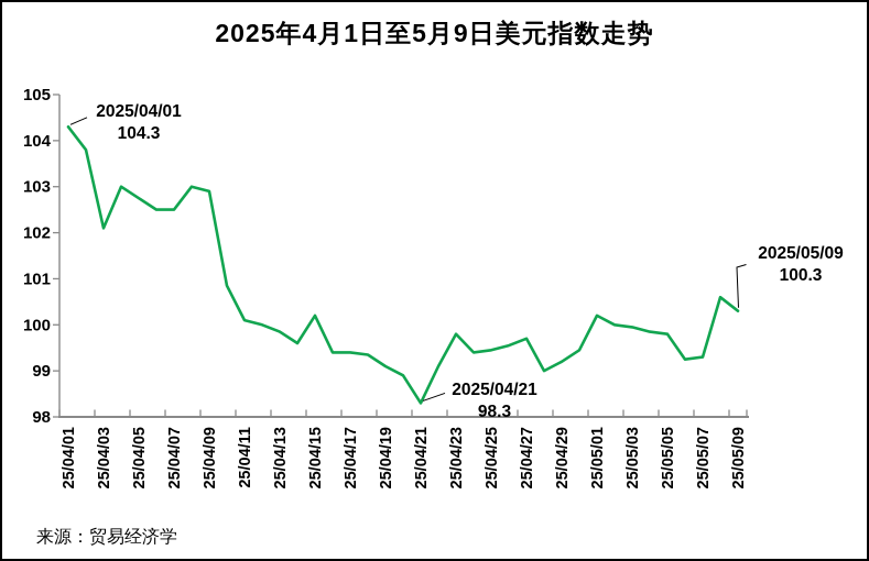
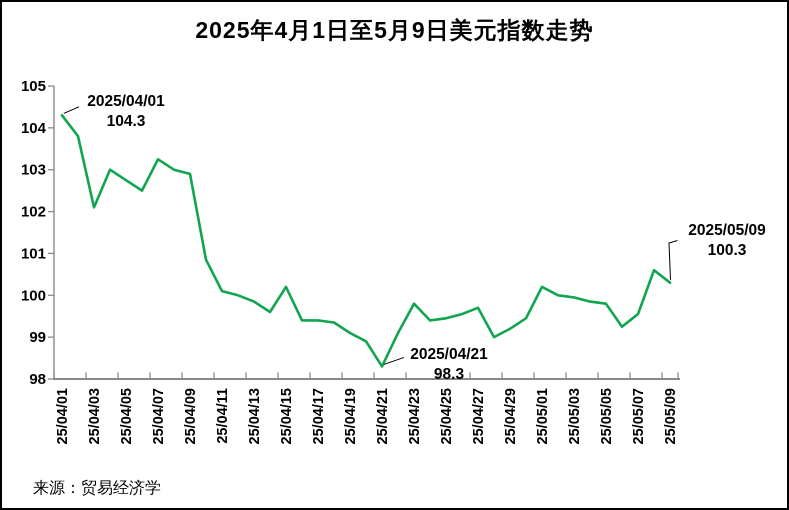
25/04/07: 102.5 -> 103.2
25/05/07: 99.3 -> 99.5
